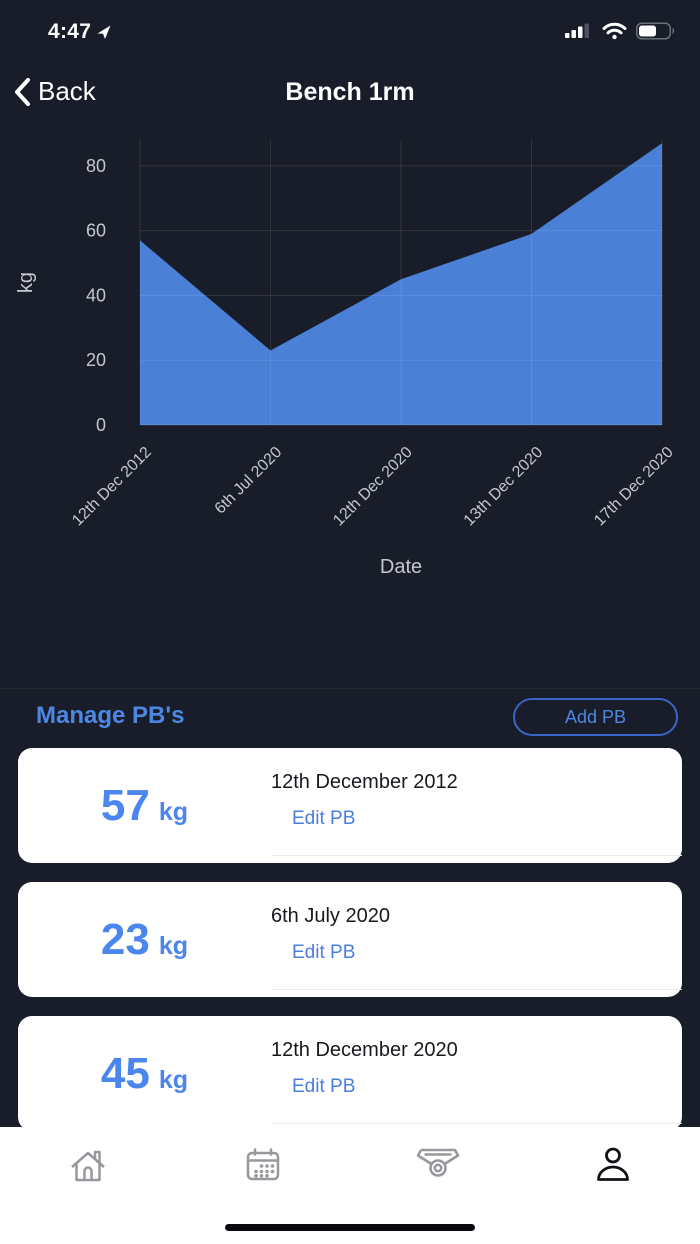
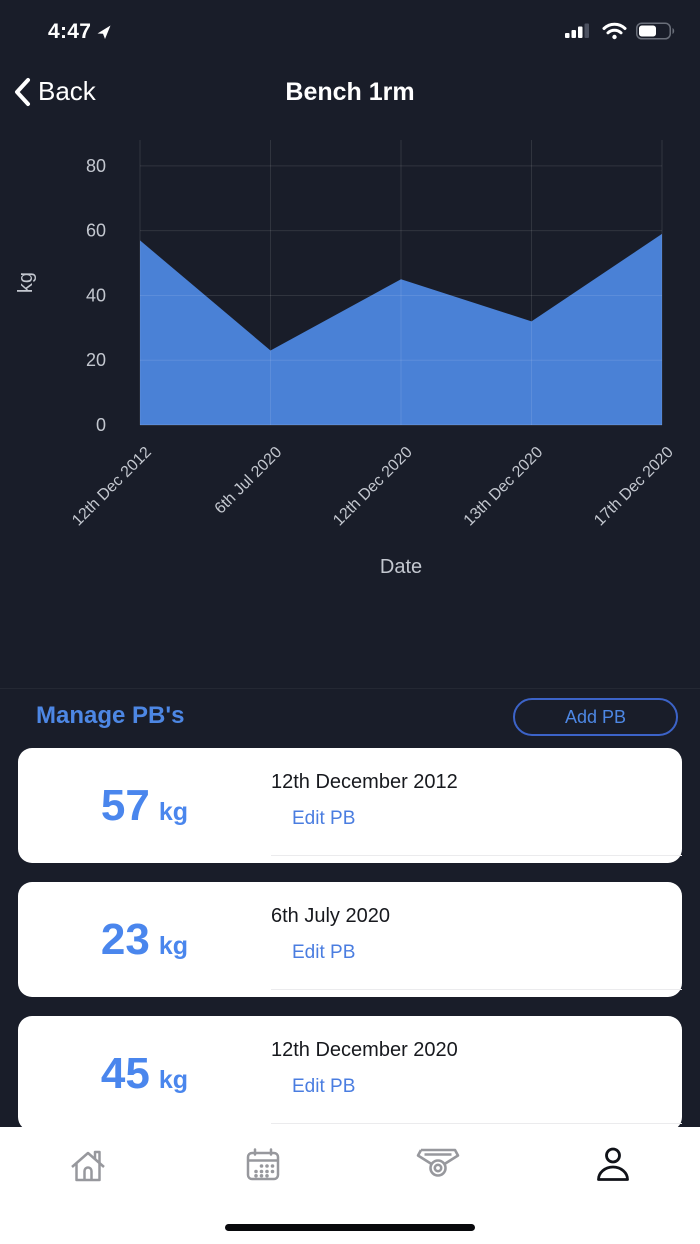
13th Dec 2020: 59 -> 32
17th Dec 2020: 87 -> 59
